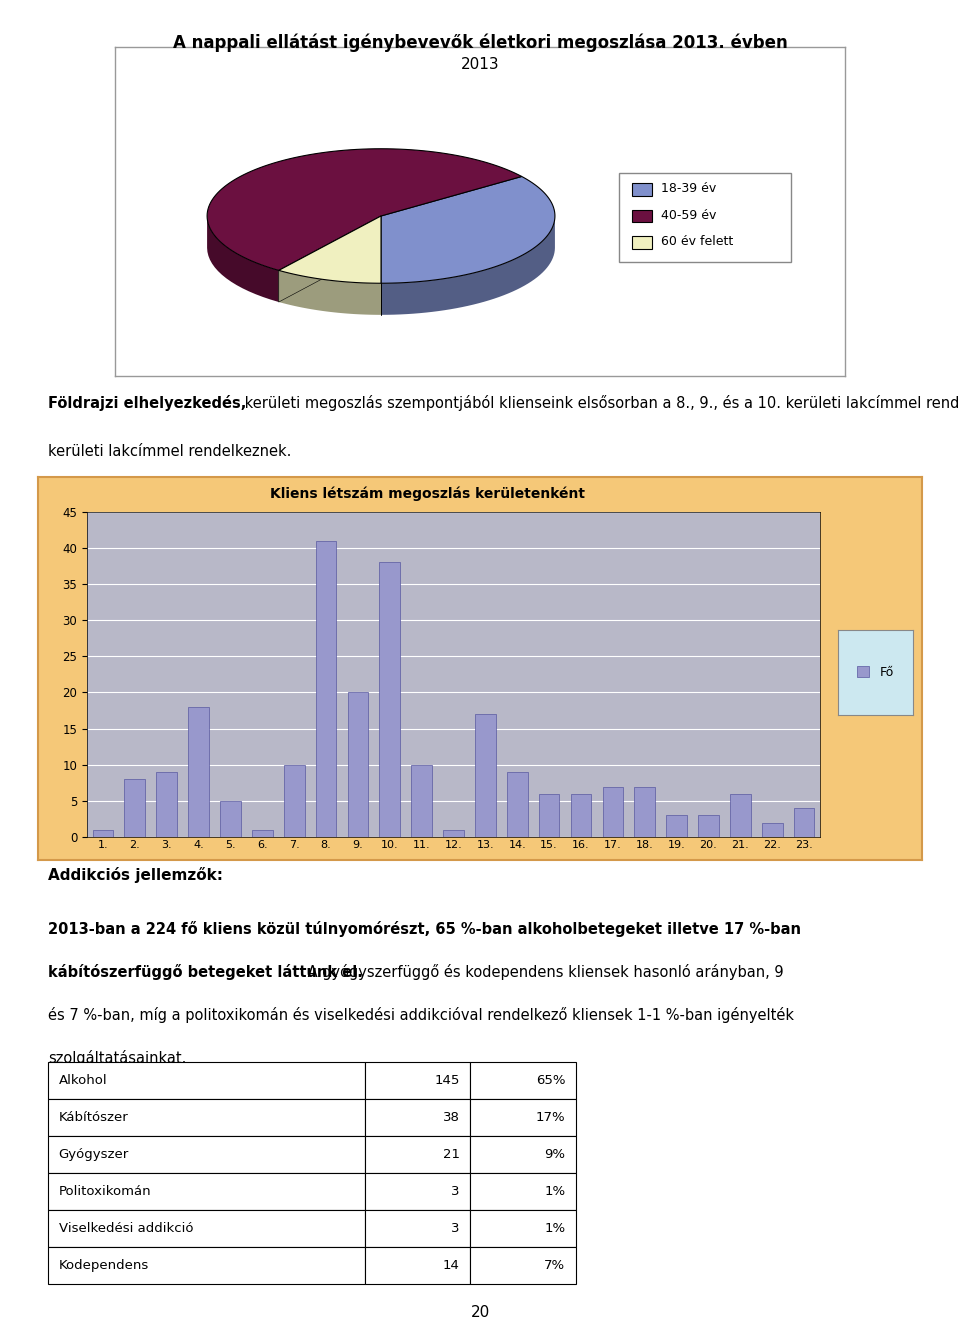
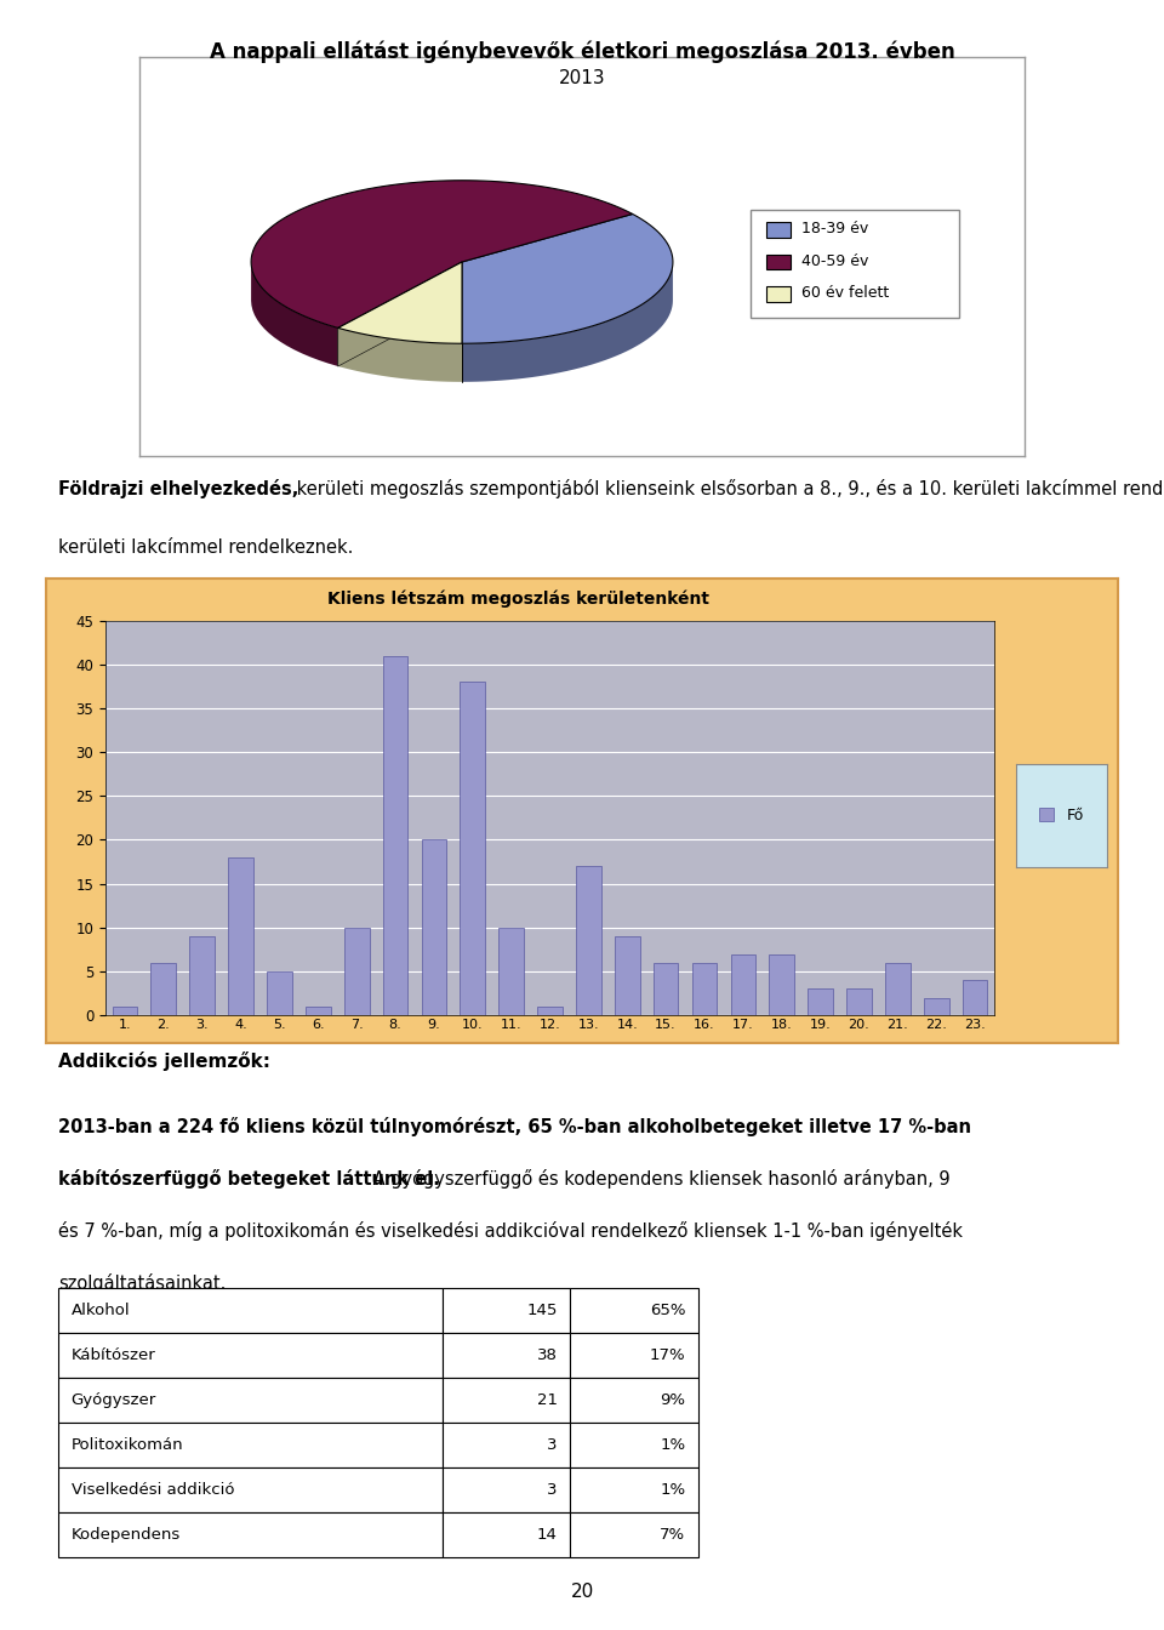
2.: 8 -> 6
